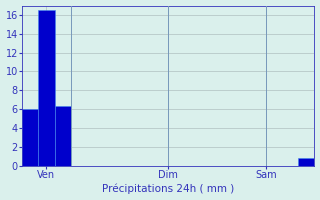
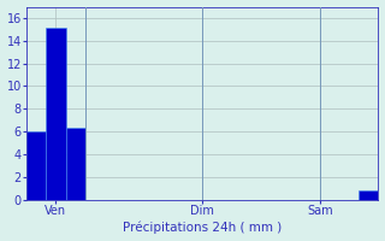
Ven: 16.5 -> 15.2
